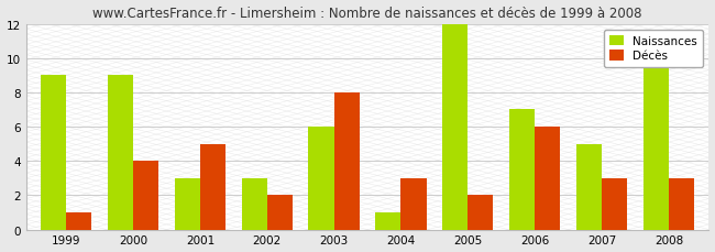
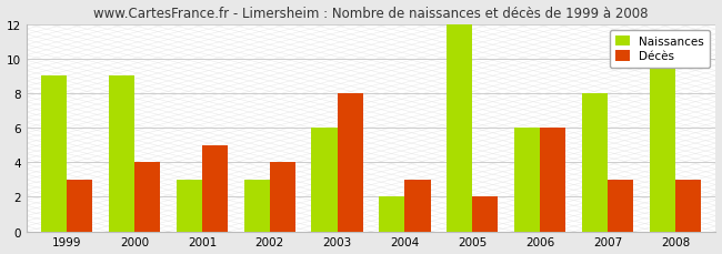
Décès/1999: 1 -> 3
Décès/2002: 2 -> 4
Naissances/2004: 1 -> 2
Naissances/2006: 7 -> 6
Naissances/2007: 5 -> 8
